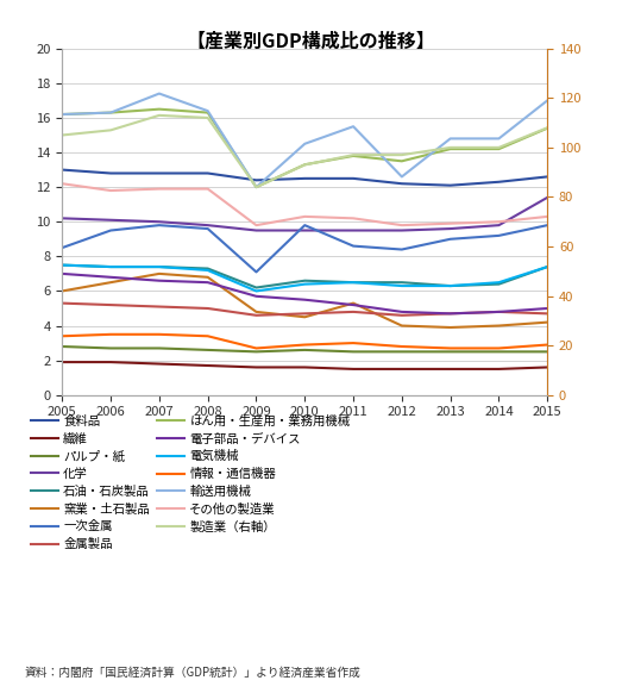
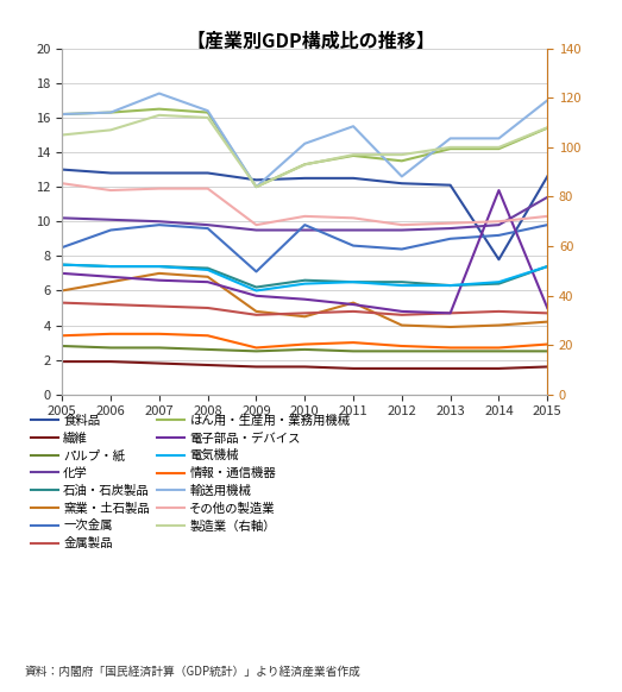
食料品/2014: 12.3 -> 7.8
電子部品・デバイス/2014: 4.8 -> 11.8
